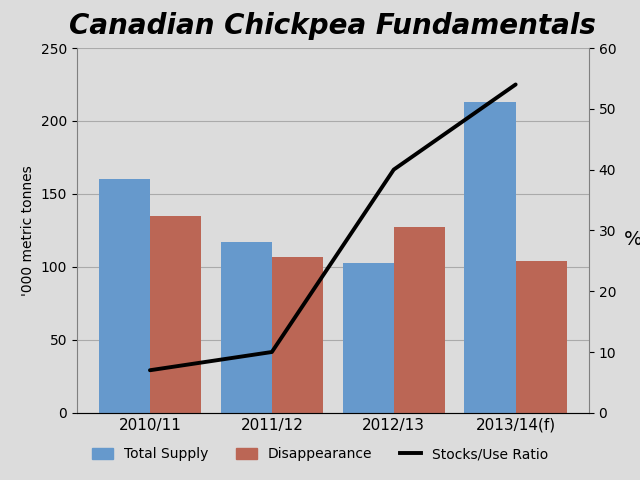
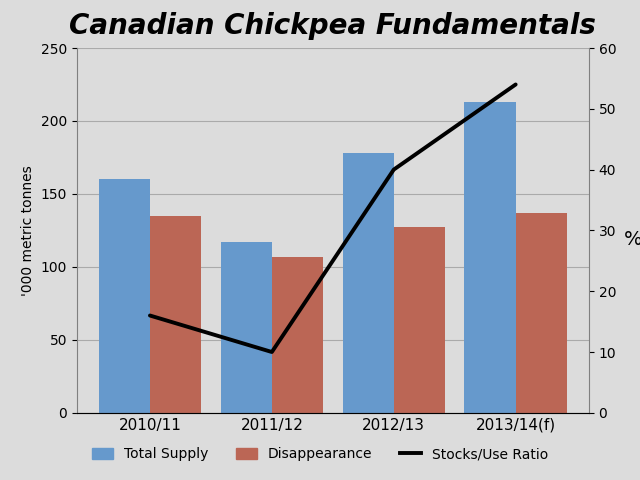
Stocks/Use Ratio/2010/11: 7 -> 16
Total Supply/2012/13: 103 -> 178
Disappearance/2013/14(f): 104 -> 137
